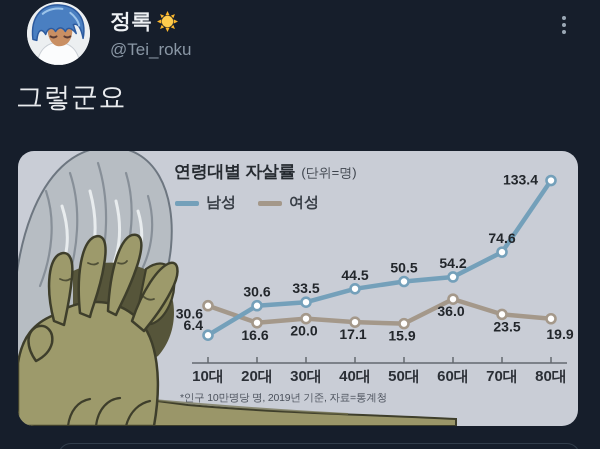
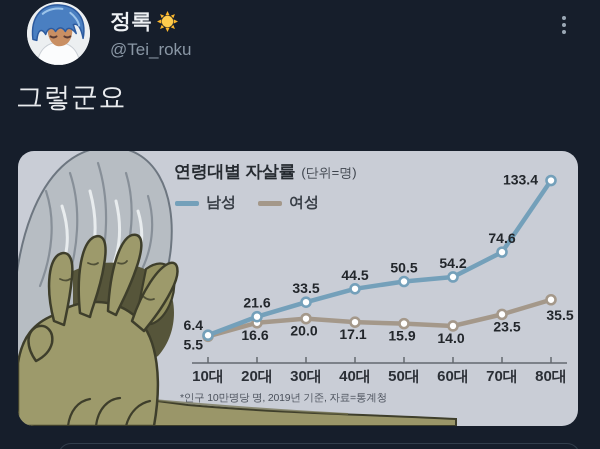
여성/10대: 30.6 -> 5.5
남성/20대: 30.6 -> 21.6
여성/60대: 36.0 -> 14.0
여성/80대: 19.9 -> 35.5
